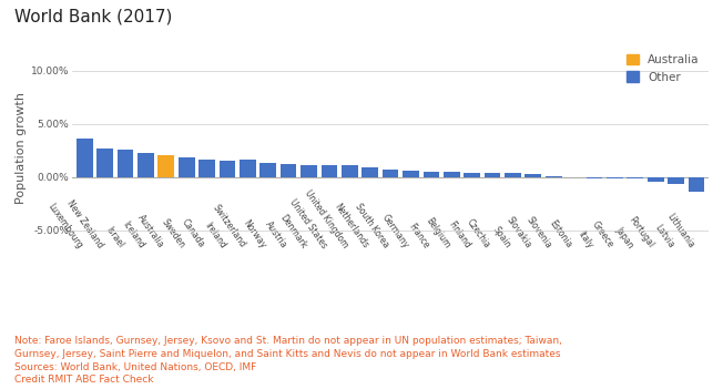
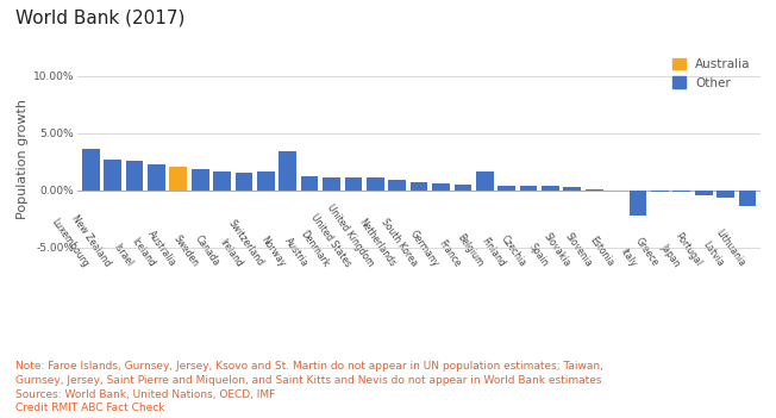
Norway: 1.3% -> 3.4%
Belgium: 0.5% -> 1.6%
Italy: -0.1% -> -2.2%
